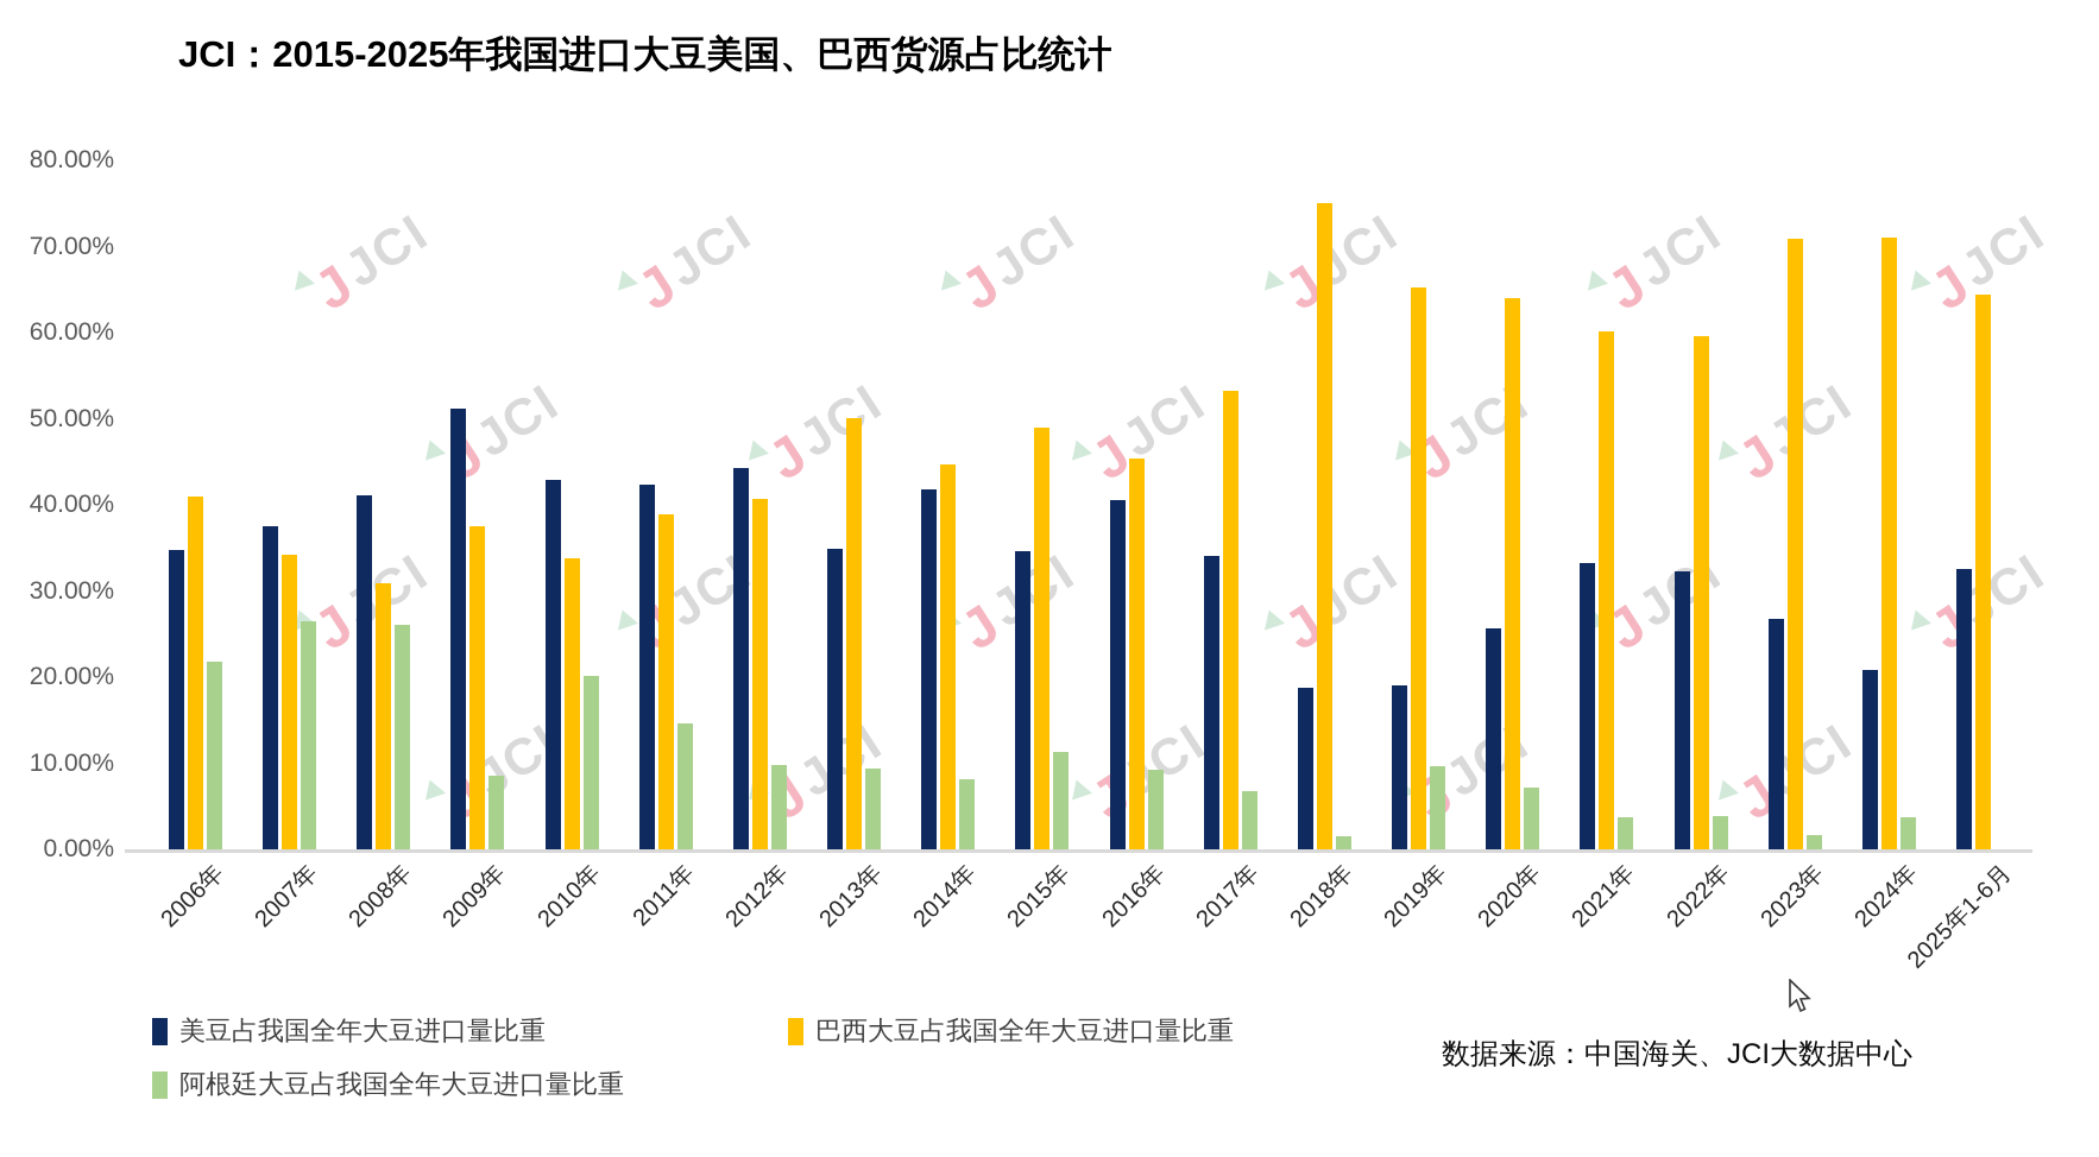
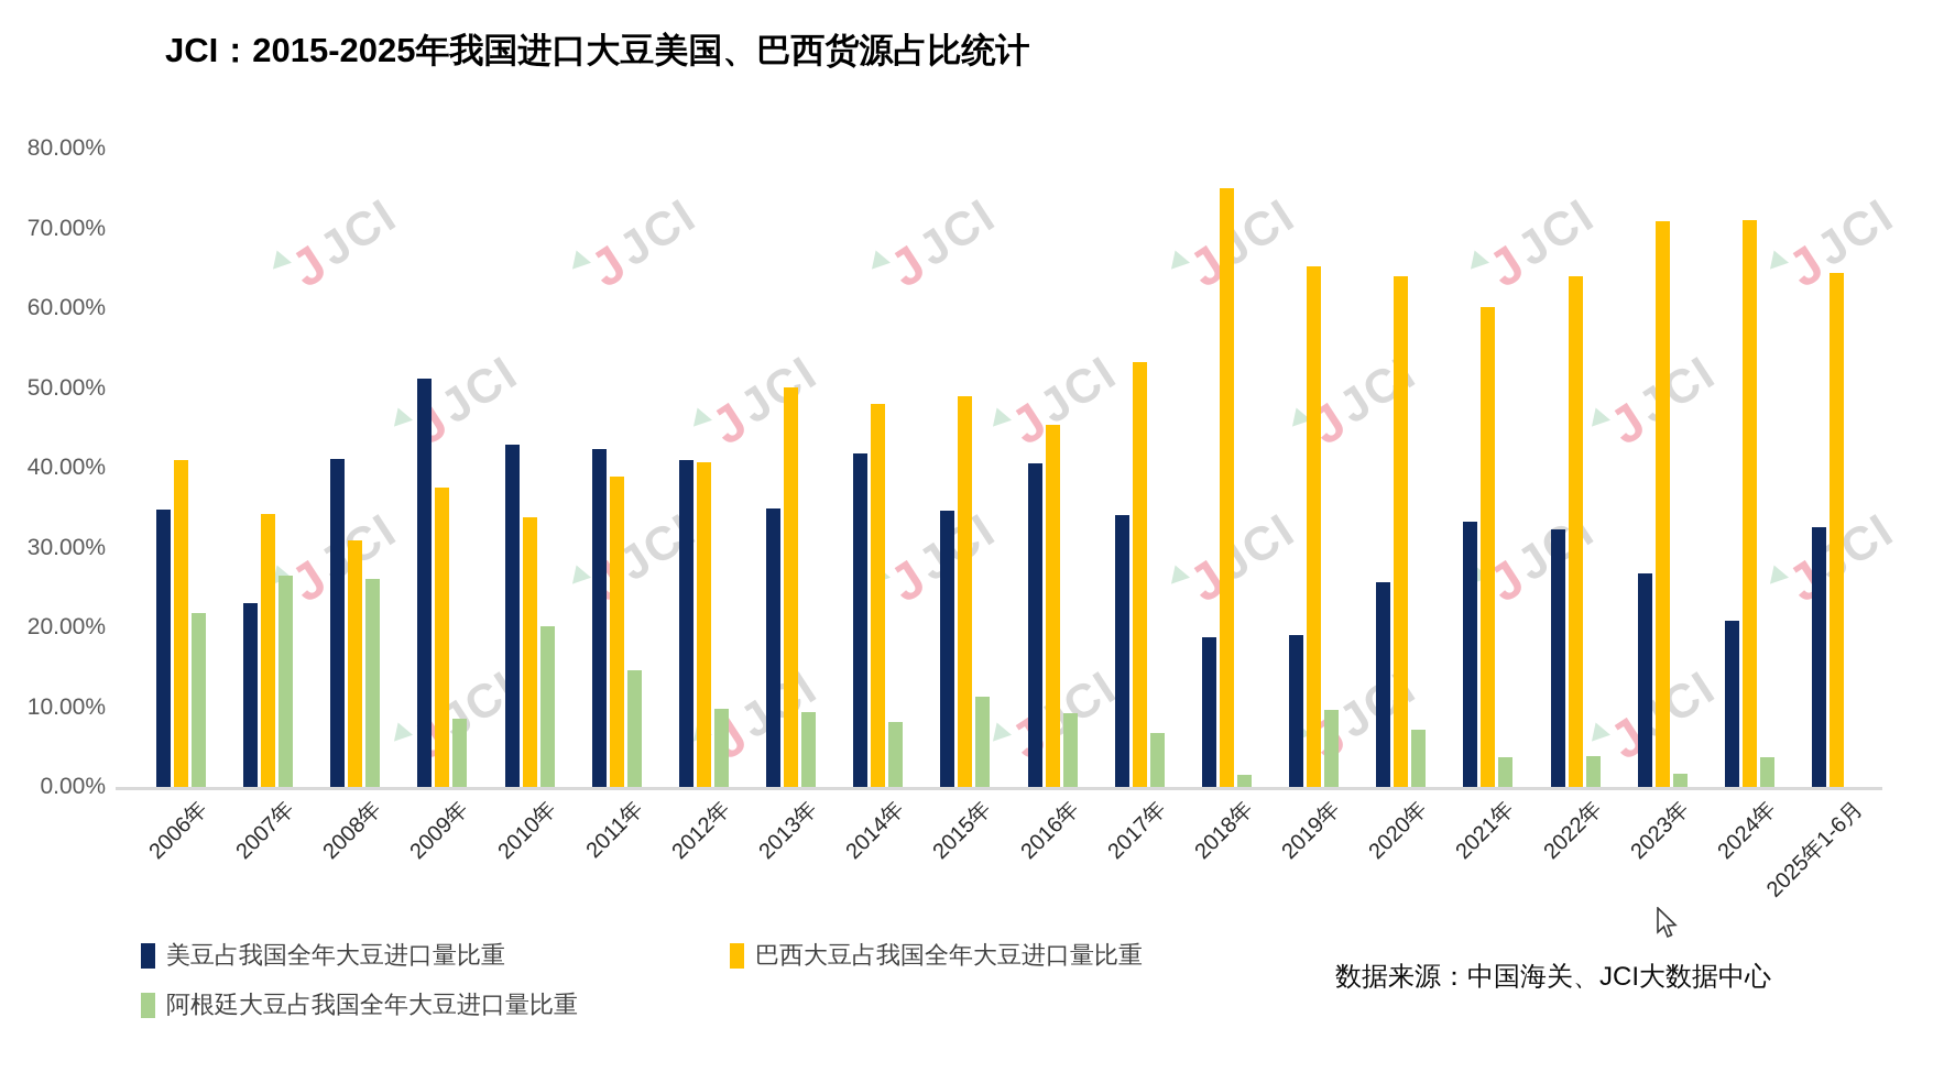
美豆占我国全年大豆进口量比重/2007年: 38% -> 23%
美豆占我国全年大豆进口量比重/2012年: 44% -> 41%
巴西大豆占我国全年大豆进口量比重/2014年: 45% -> 48%
巴西大豆占我国全年大豆进口量比重/2022年: 60% -> 64%
